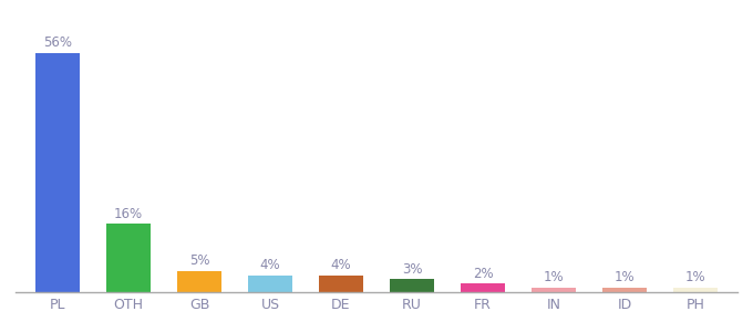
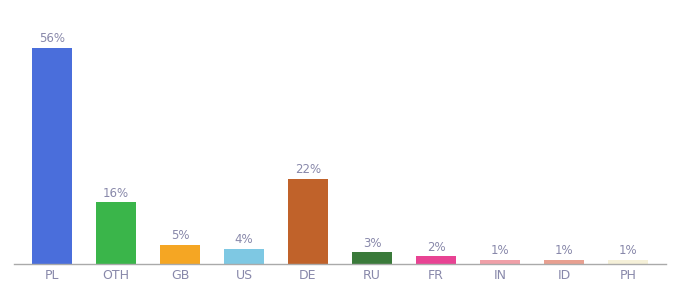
DE: 4% -> 22%
